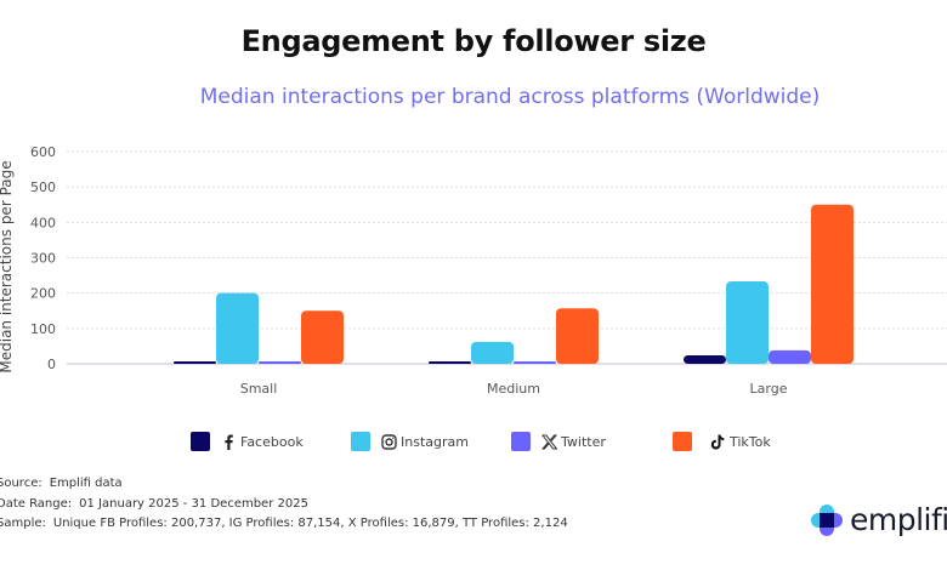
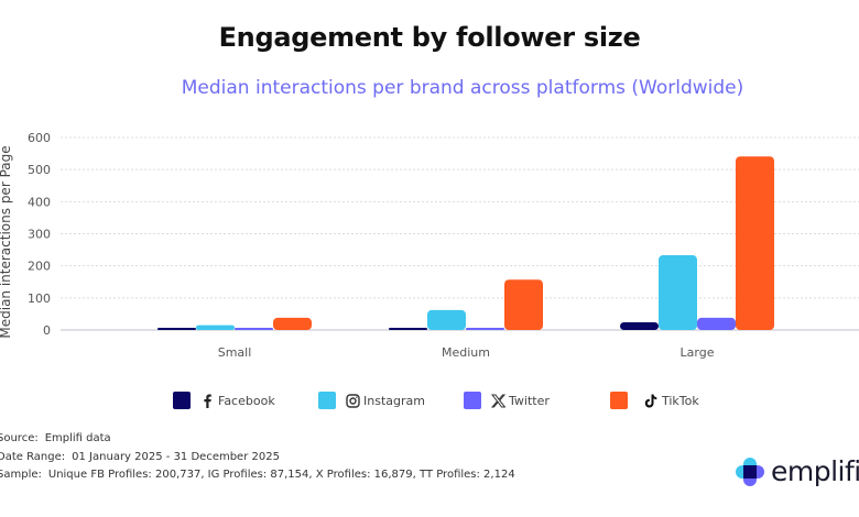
Instagram/Small: 200 -> 20
TikTok/Small: 150 -> 40
TikTok/Large: 450 -> 540
